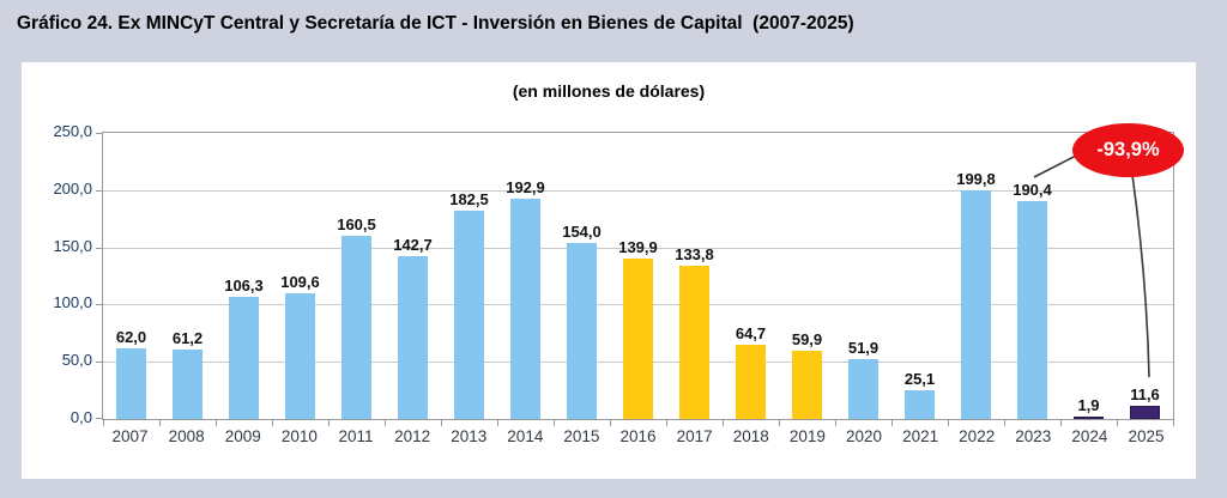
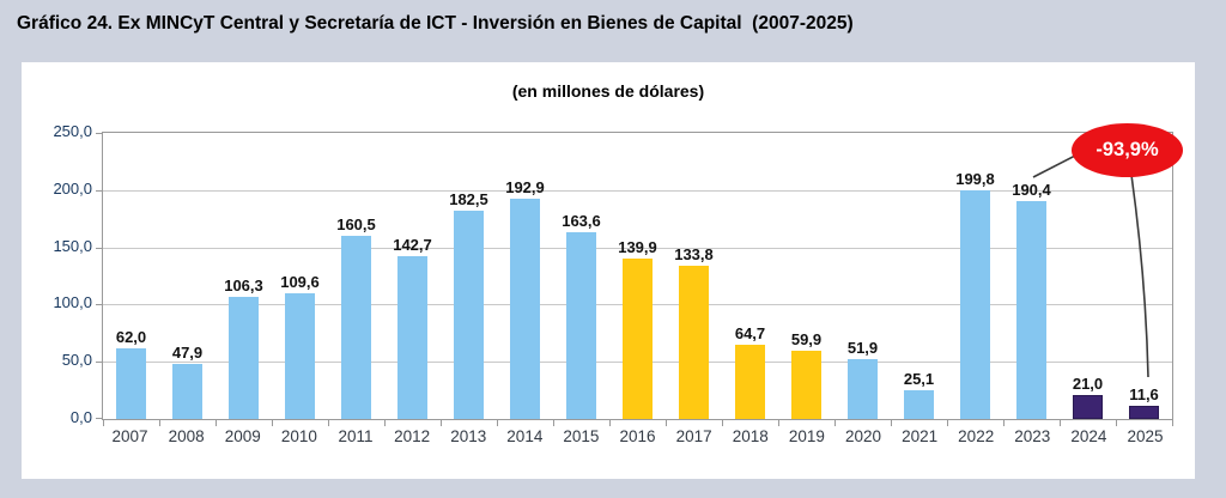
2008: 61,2 -> 47,9
2015: 154,0 -> 163,6
2024: 1,9 -> 21,0
